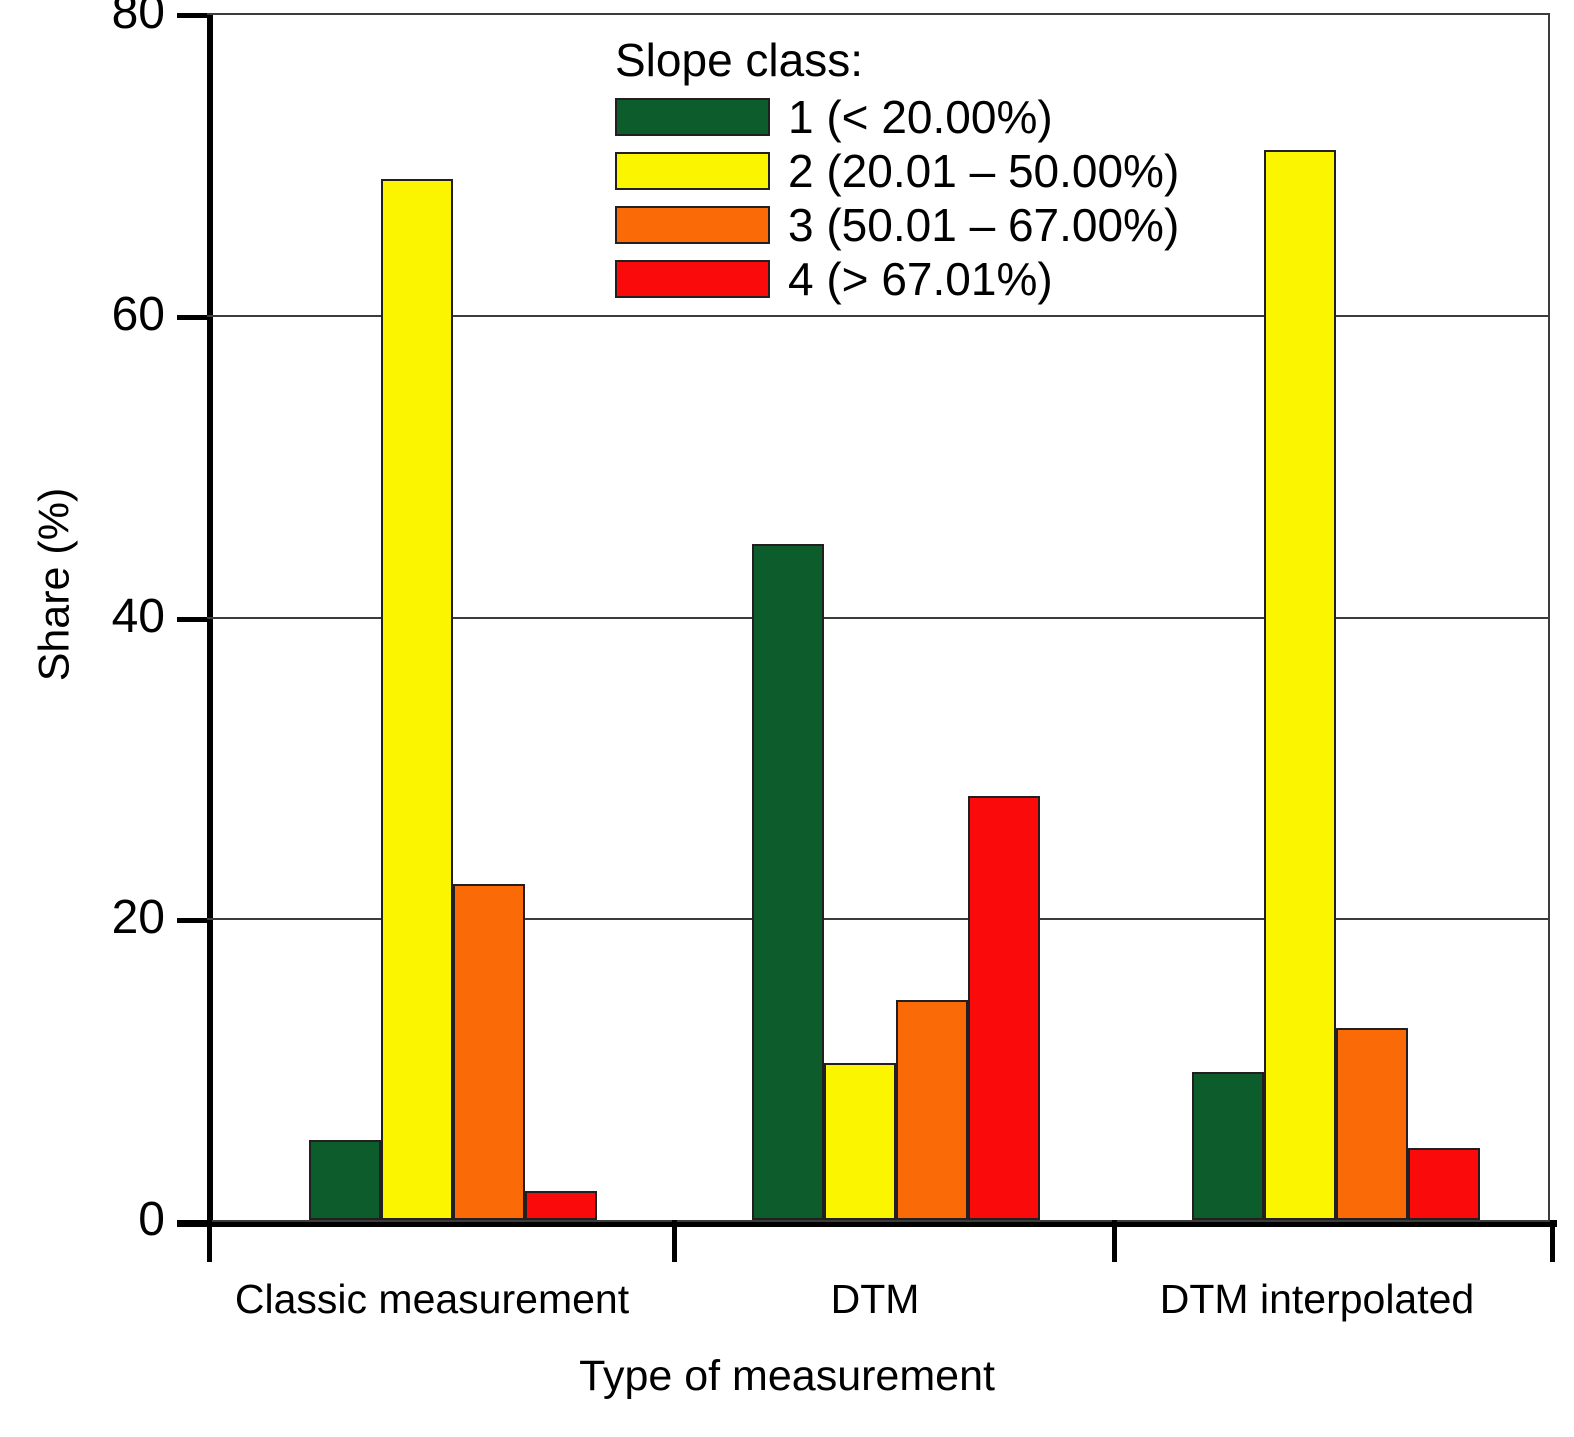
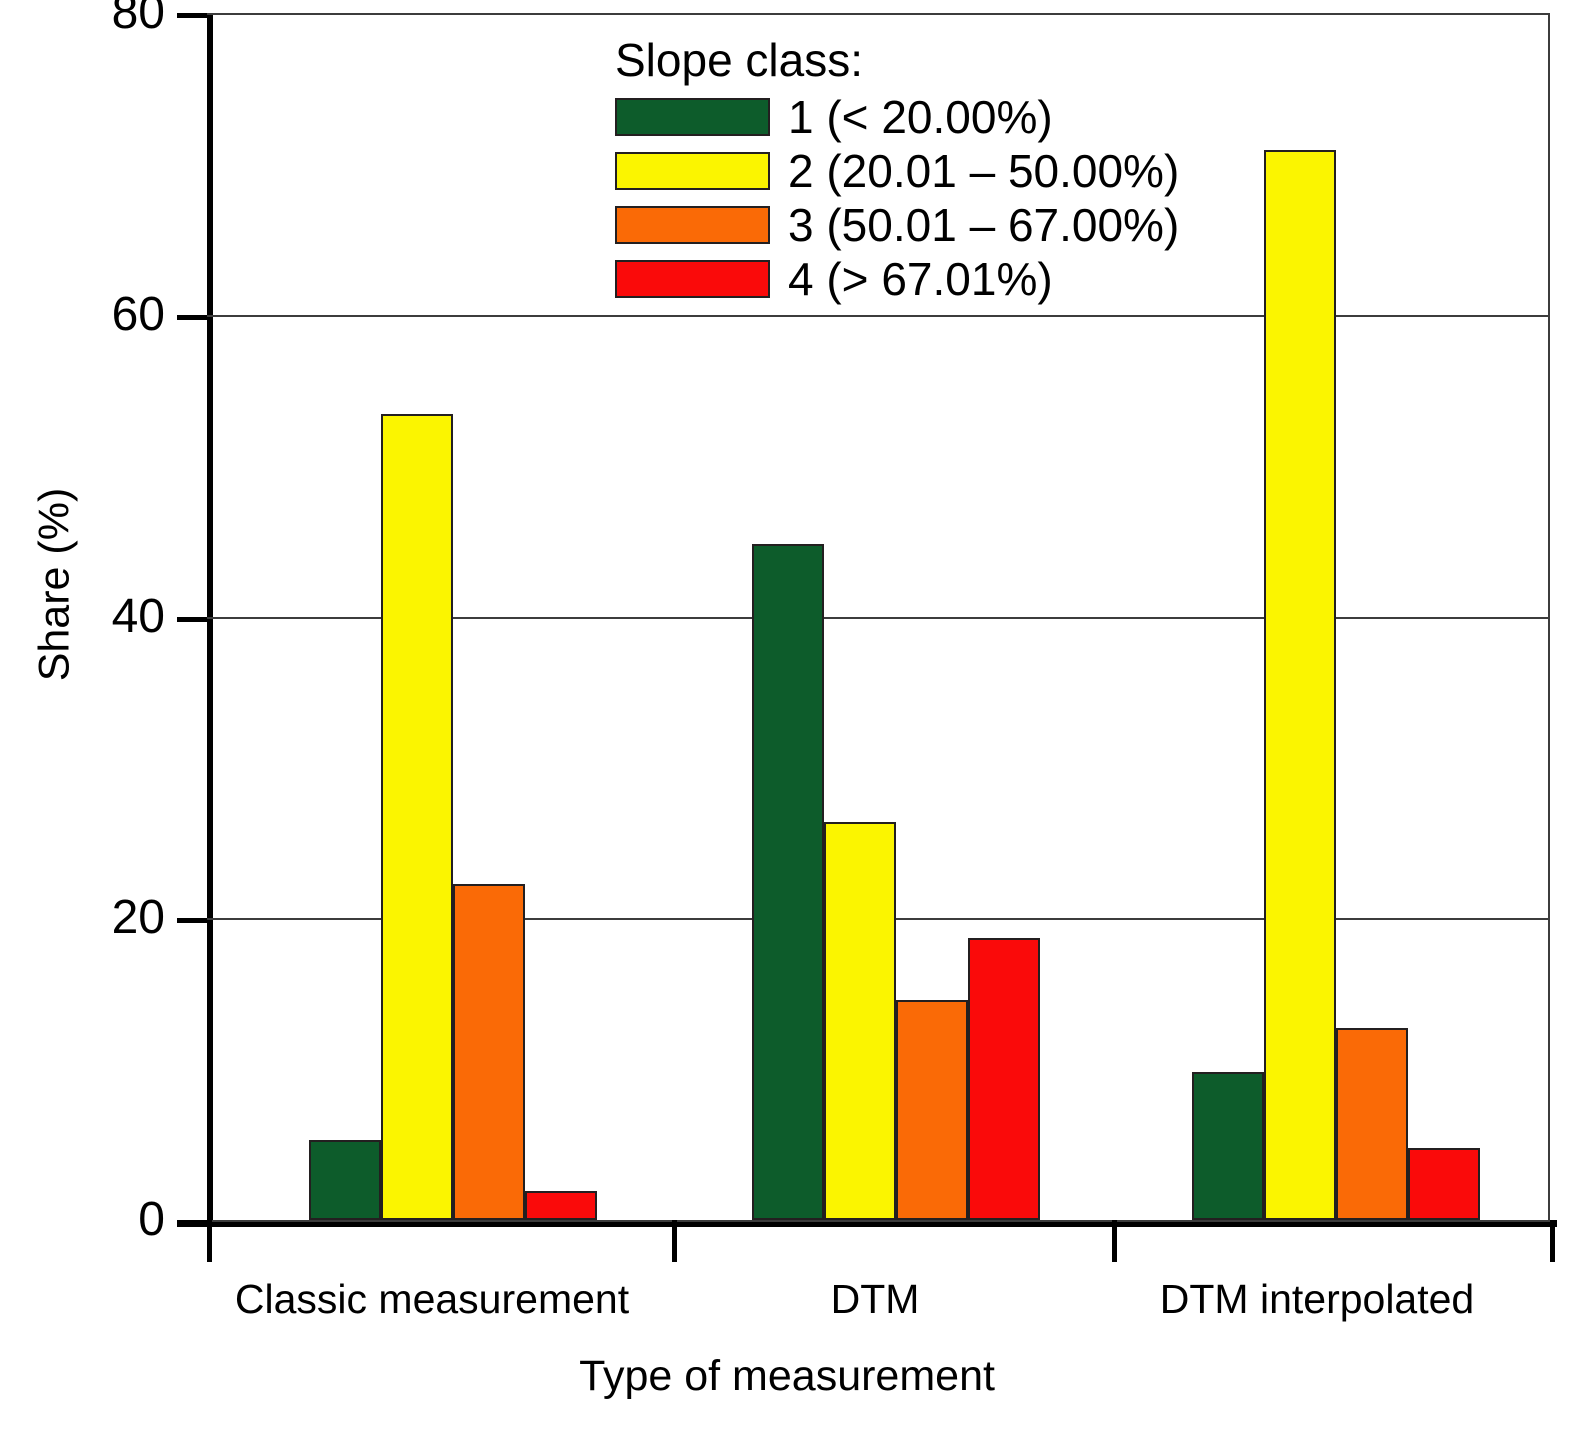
2 (20.01 – 50.00%)/Classic measurement: 69.0 -> 53.4
2 (20.01 – 50.00%)/DTM: 10.4 -> 26.4
4 (> 67.01%)/DTM: 28.1 -> 18.7
